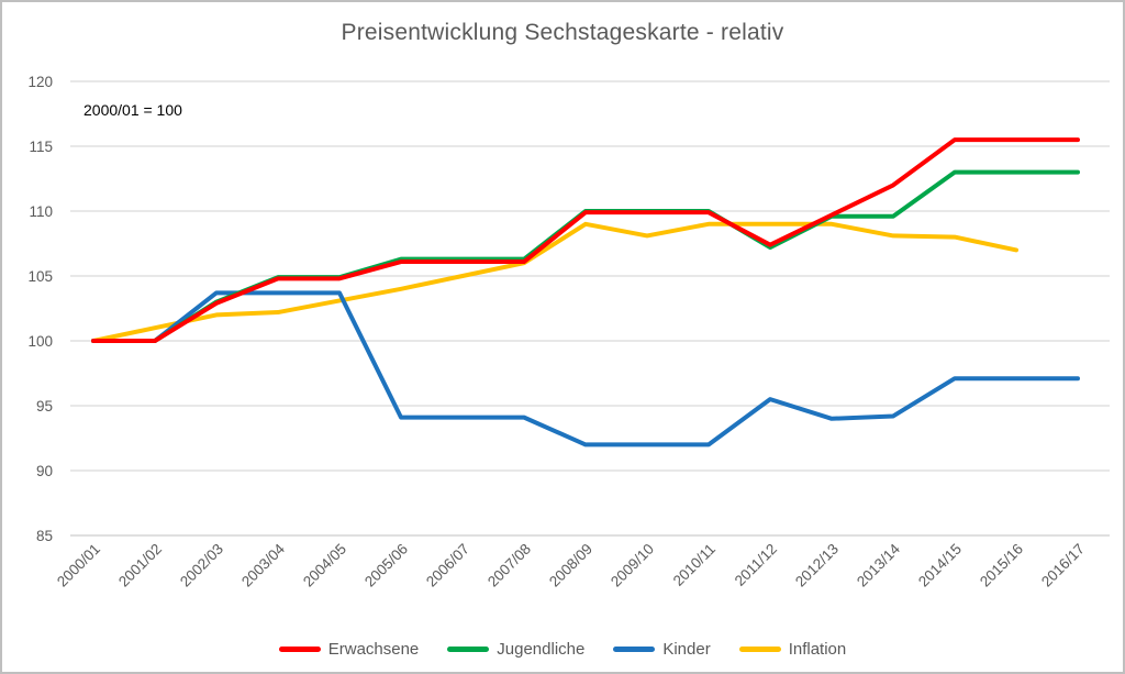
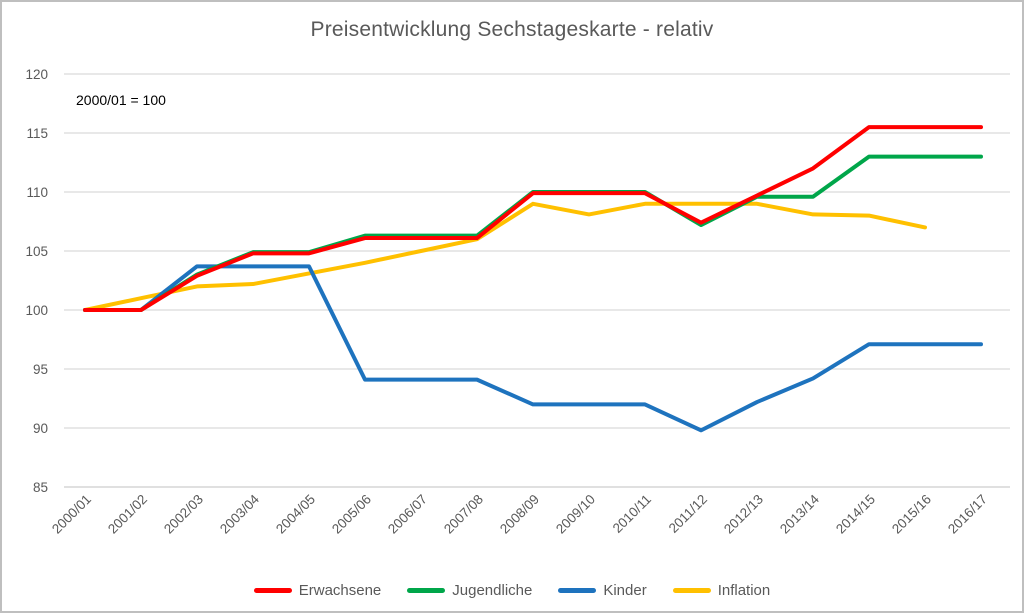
Kinder/2011/12: 95.5 -> 89.8
Kinder/2012/13: 94.0 -> 92.2
